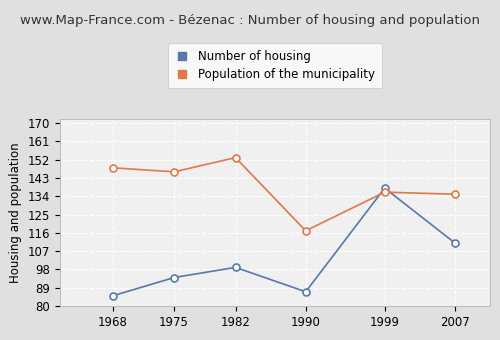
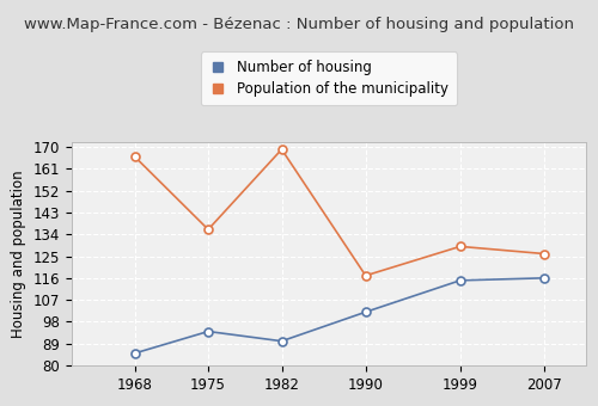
Population of the municipality/1968: 148 -> 166
Population of the municipality/1975: 146 -> 136
Number of housing/1982: 99 -> 90
Population of the municipality/1982: 153 -> 169
Number of housing/1990: 87 -> 102
Number of housing/1999: 138 -> 115
Population of the municipality/1999: 136 -> 129
Number of housing/2007: 111 -> 116
Population of the municipality/2007: 135 -> 126
